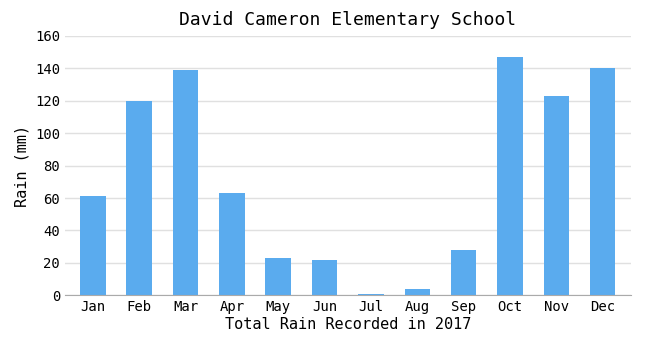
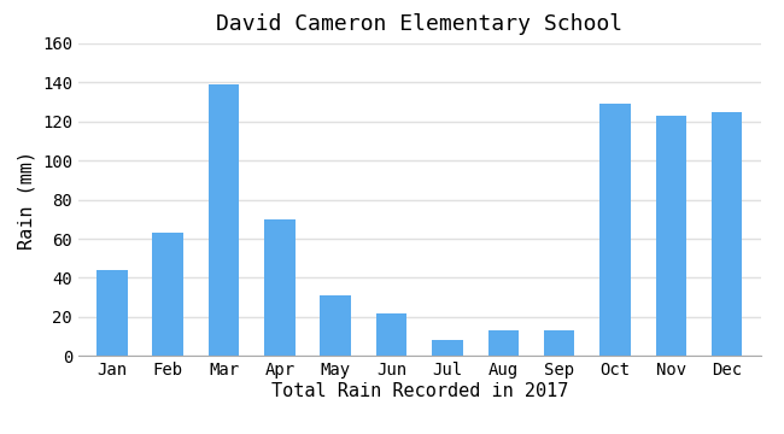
Jan: 61 -> 44
Feb: 120 -> 63
Apr: 63 -> 70
May: 23 -> 31
Jul: 1 -> 8
Aug: 4 -> 13
Sep: 28 -> 13
Oct: 147 -> 129
Dec: 140 -> 125
